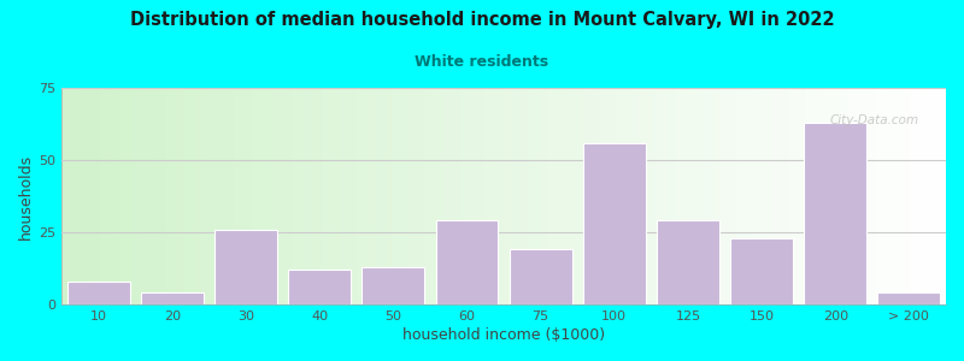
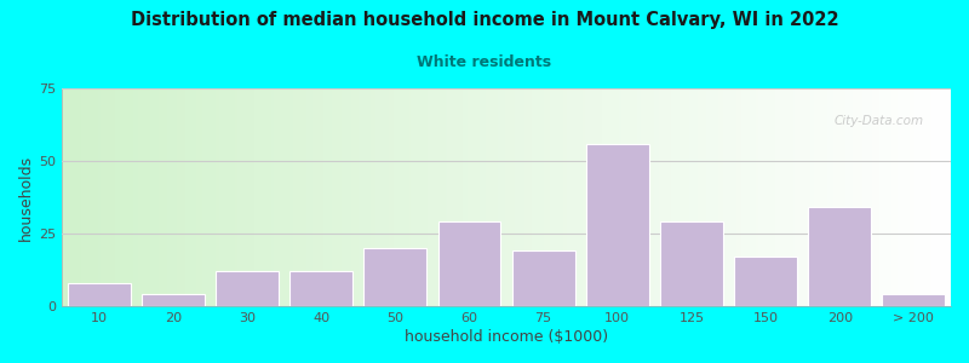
30: 26 -> 12
50: 13 -> 20
150: 23 -> 17
200: 63 -> 34
